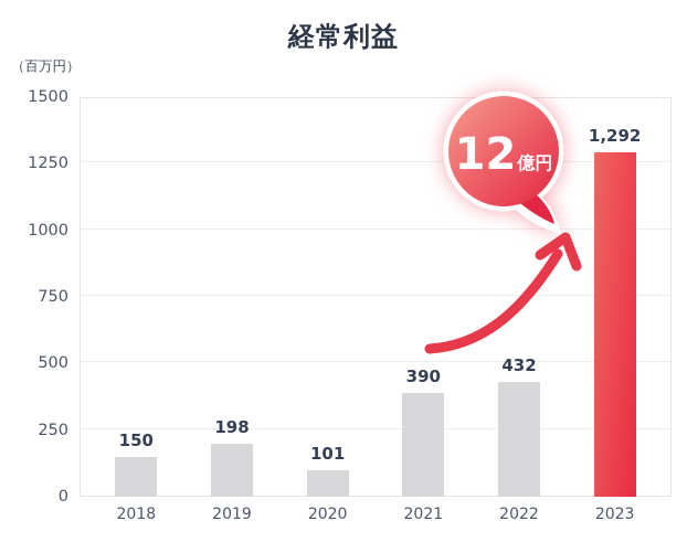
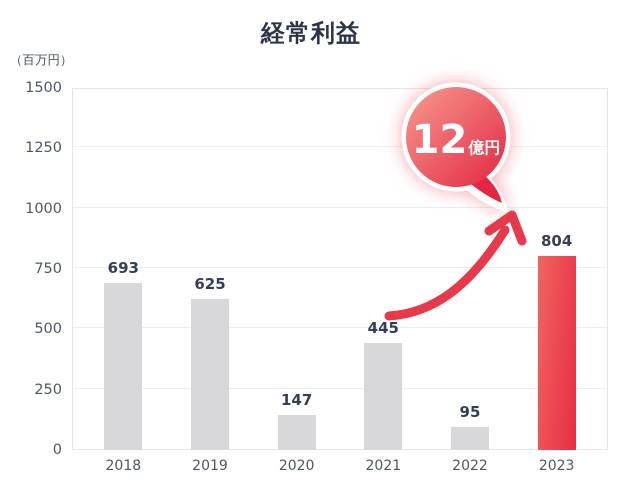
2018: 150 -> 693
2019: 198 -> 625
2020: 101 -> 147
2021: 390 -> 445
2022: 432 -> 95
2023: 1,292 -> 804
